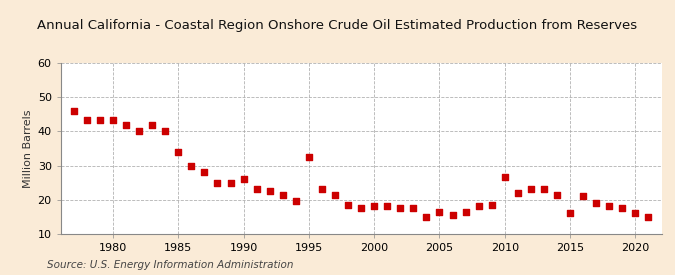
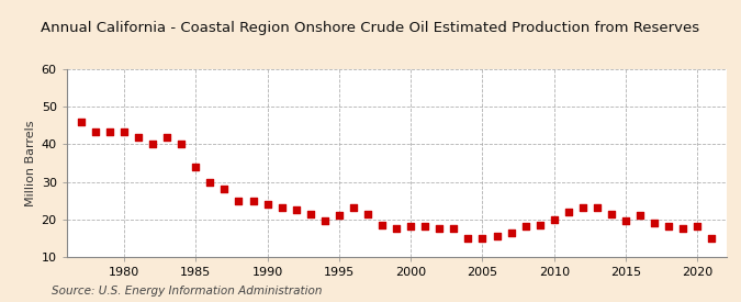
1990: 26.0 -> 24.0
1995: 32.5 -> 21.0
2005: 16.5 -> 15.0
2010: 26.5 -> 20.0
2015: 16.0 -> 19.5
2020: 16.0 -> 18.0
